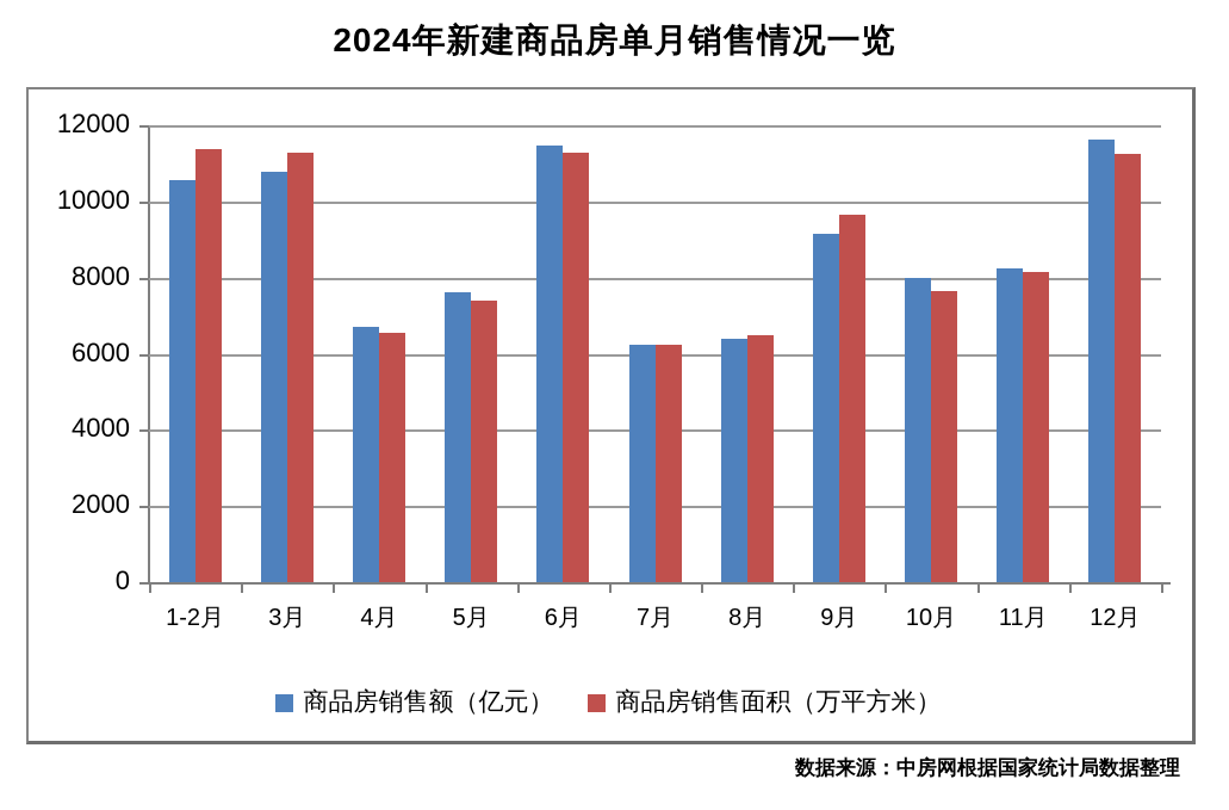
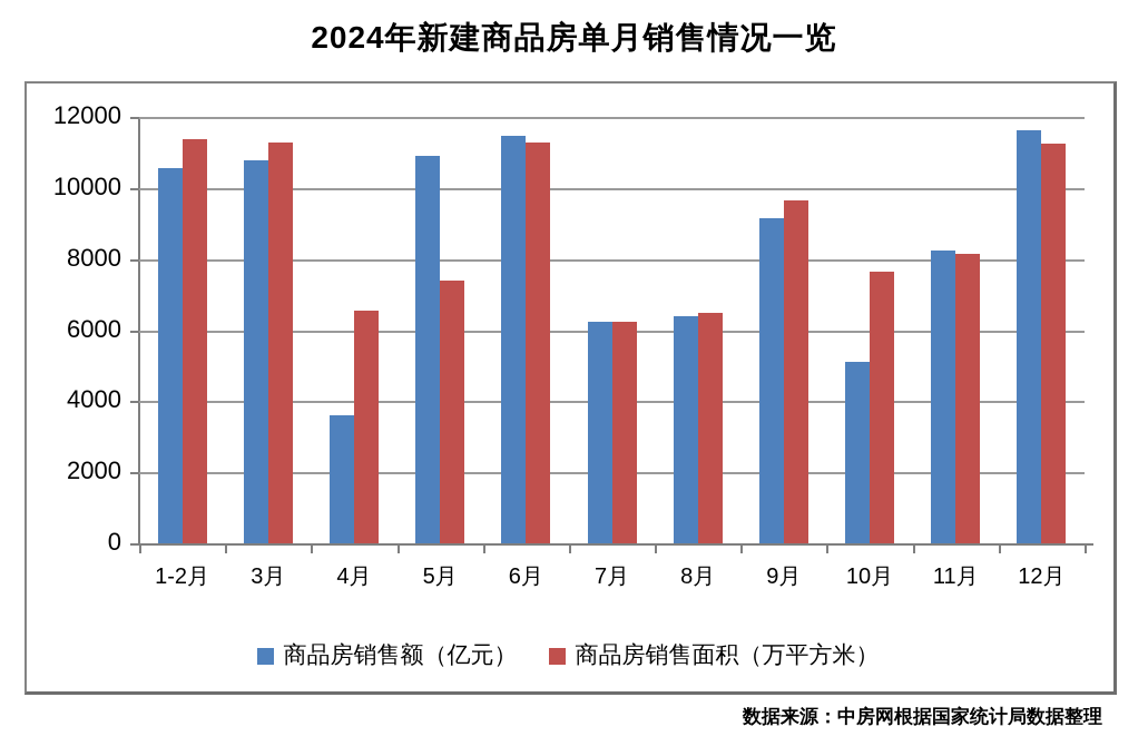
商品房销售额（亿元）/4月: 6700 -> 3600
商品房销售额（亿元）/5月: 7600 -> 10900
商品房销售额（亿元）/10月: 8000 -> 5100
